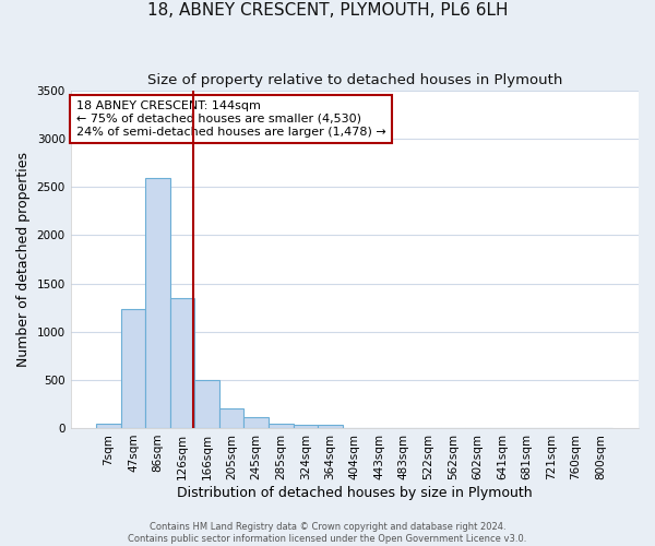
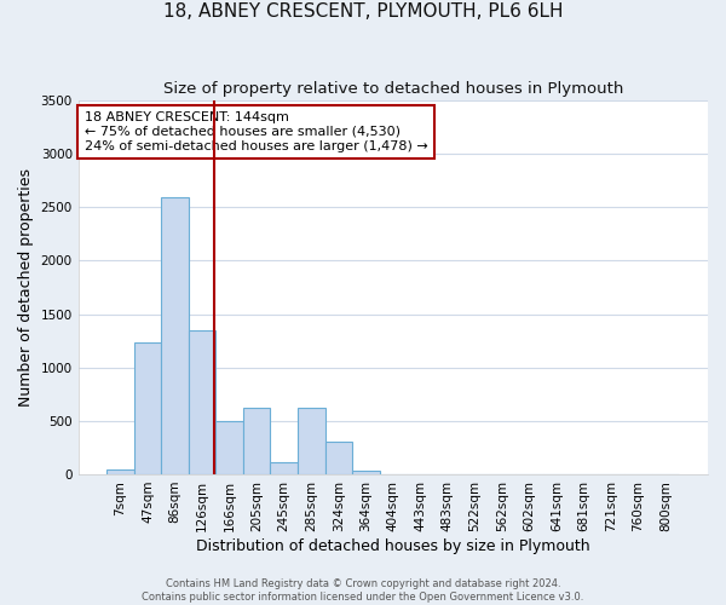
205sqm: 200 -> 620
285sqm: 50 -> 620
324sqm: 30 -> 300
